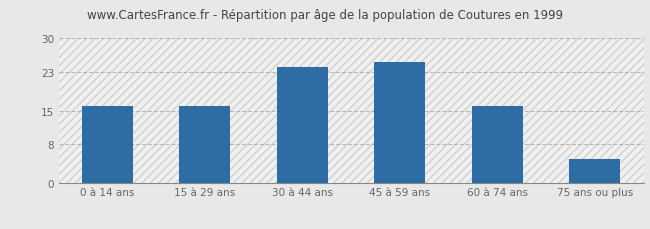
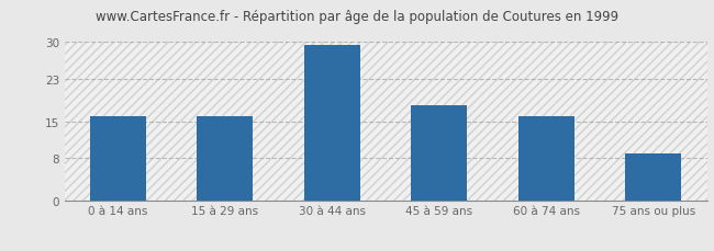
30 à 44 ans: 24.0 -> 29.5
45 à 59 ans: 25.0 -> 18.0
75 ans ou plus: 5.0 -> 9.0
